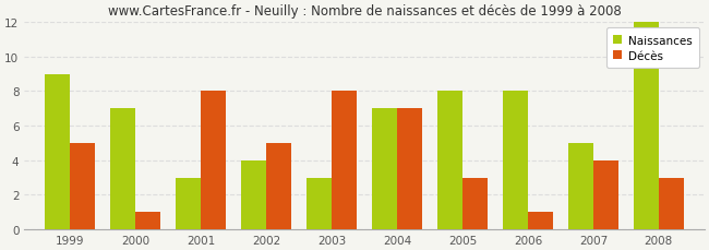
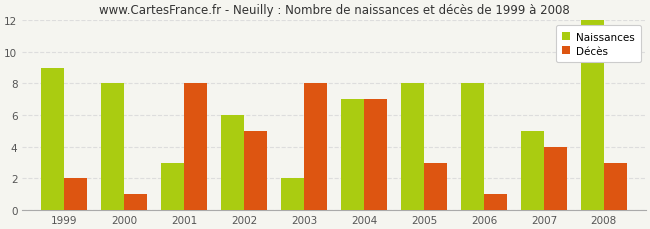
Décès/1999: 5 -> 2
Naissances/2000: 7 -> 8
Naissances/2002: 4 -> 6
Naissances/2003: 3 -> 2
